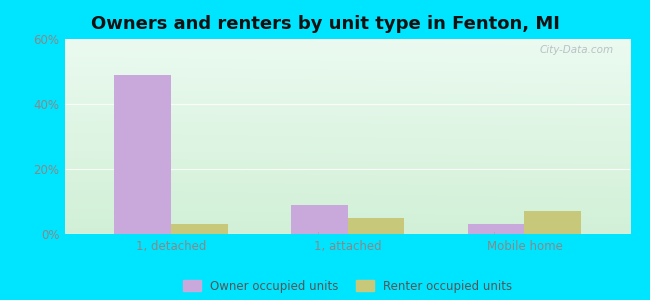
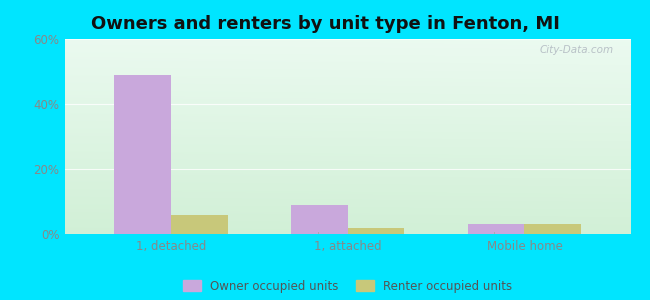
Renter occupied units/1, detached: 3% -> 6%
Renter occupied units/1, attached: 5% -> 2%
Renter occupied units/Mobile home: 7% -> 3%
